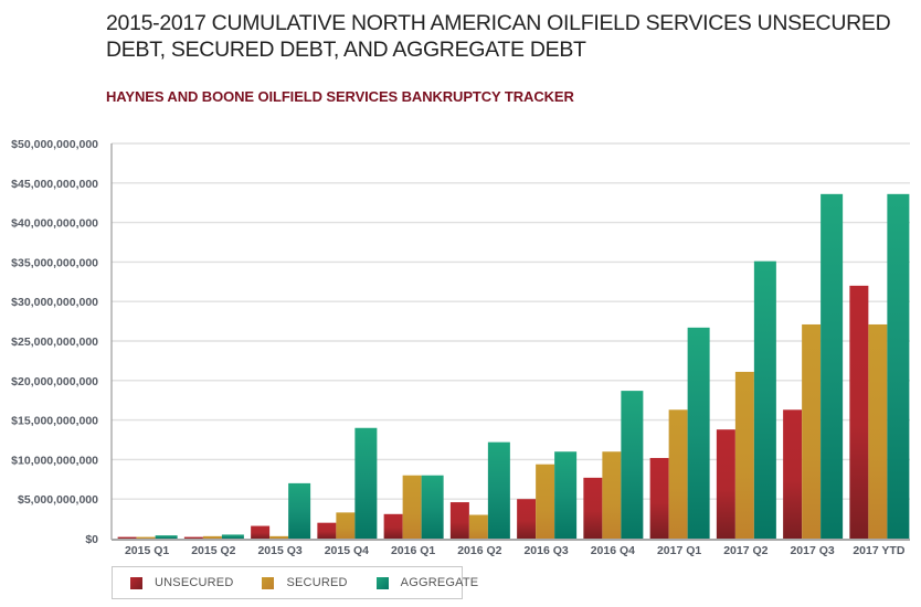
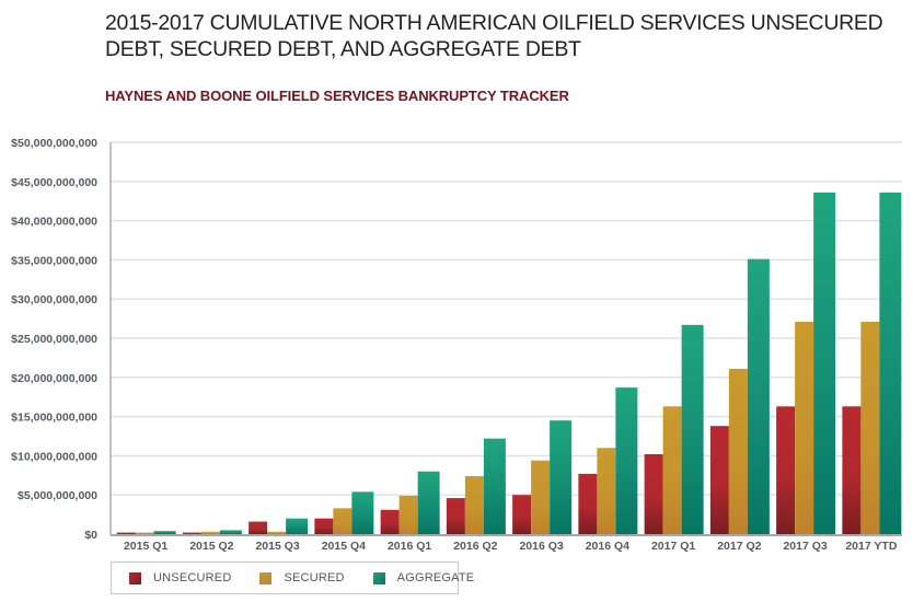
AGGREGATE/2015 Q3: $7000000000 -> $2000000000
AGGREGATE/2015 Q4: $14000000000 -> $5000000000
SECURED/2016 Q1: $8000000000 -> $5000000000
SECURED/2016 Q2: $3000000000 -> $7000000000
AGGREGATE/2016 Q3: $11000000000 -> $14000000000
UNSECURED/2017 YTD: $32000000000 -> $16000000000
